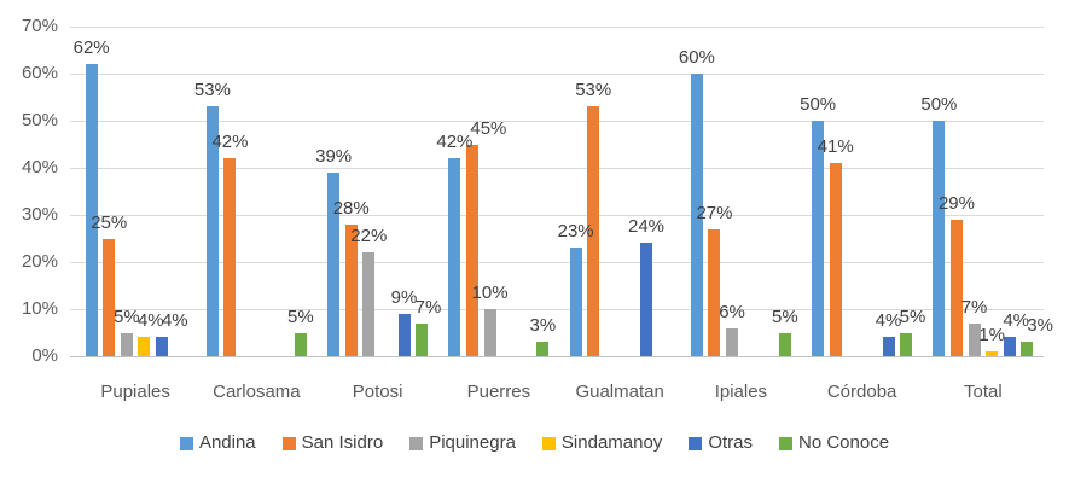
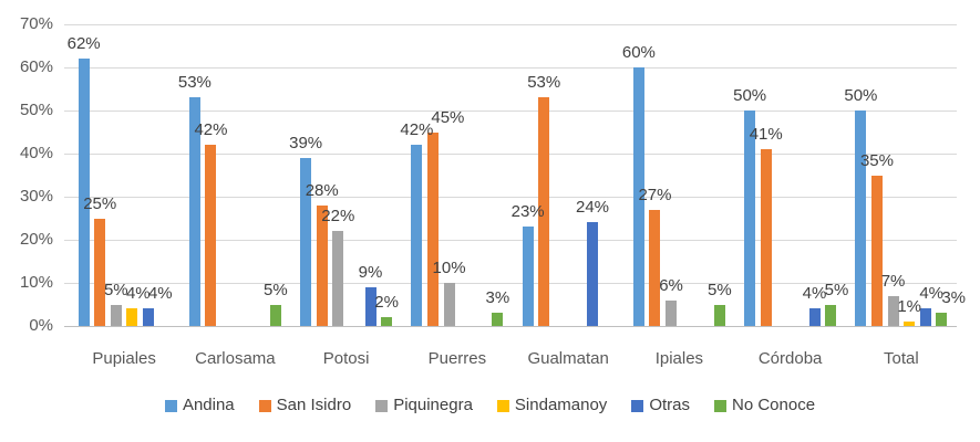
No Conoce/Potosi: 7% -> 2%
San Isidro/Total: 29% -> 35%
